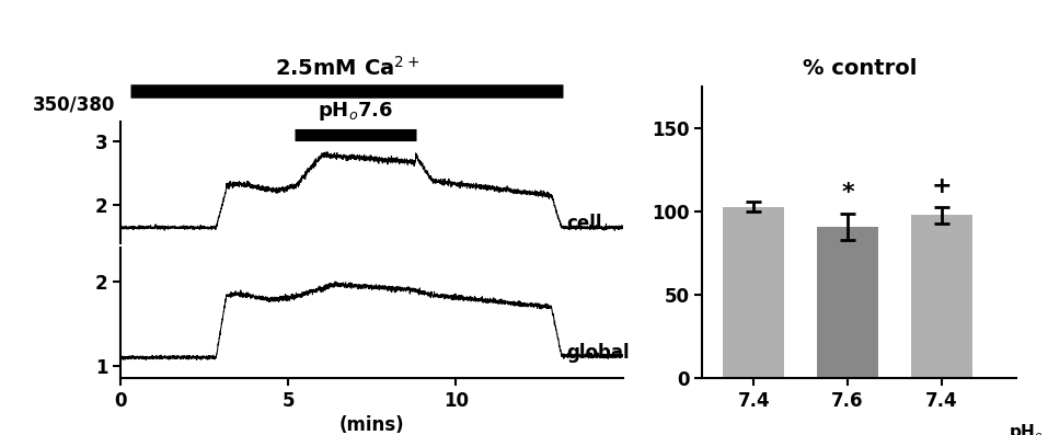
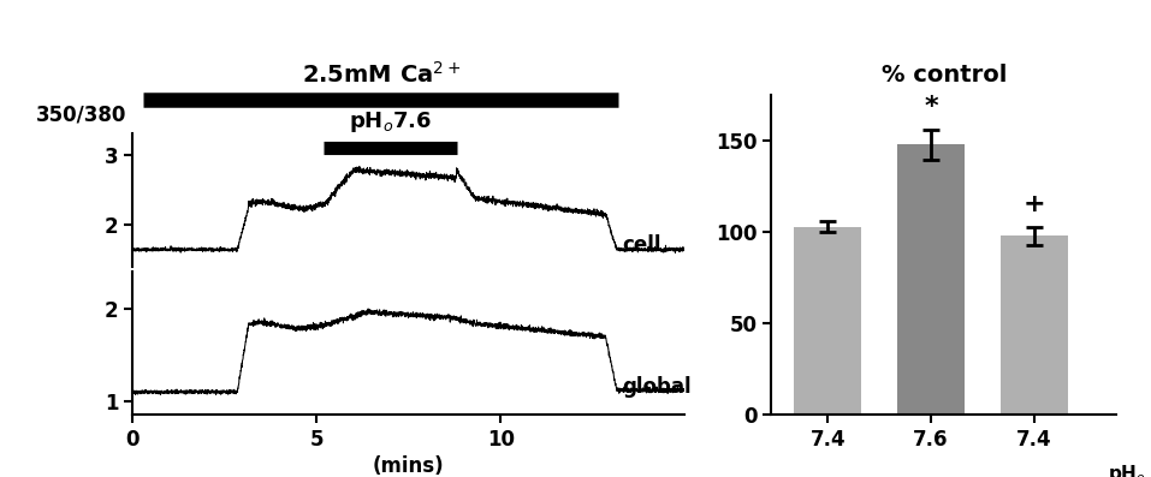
% control/7.6: 91 -> 148
